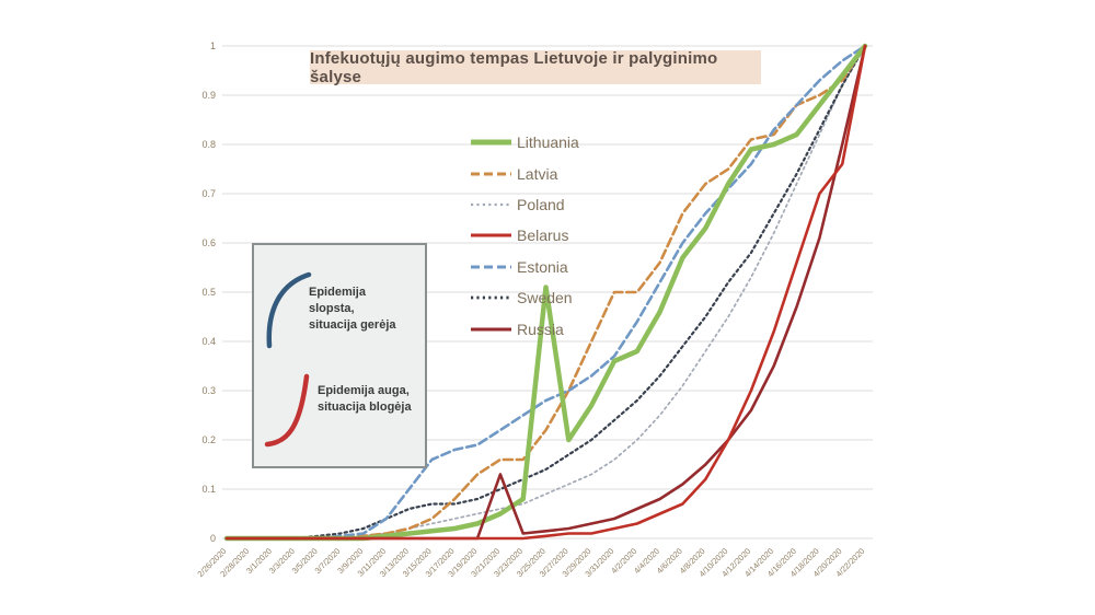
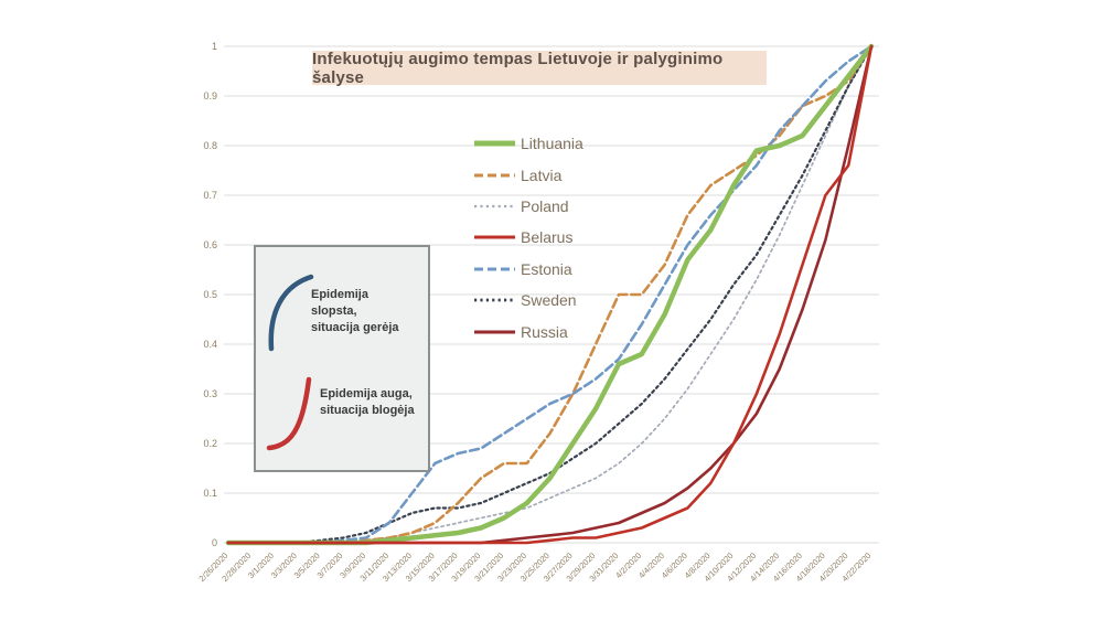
Russia/3/21/2020: 0.13 -> 0.01
Lithuania/3/25/2020: 0.51 -> 0.13
Latvia/4/12/2020: 0.81 -> 0.78
